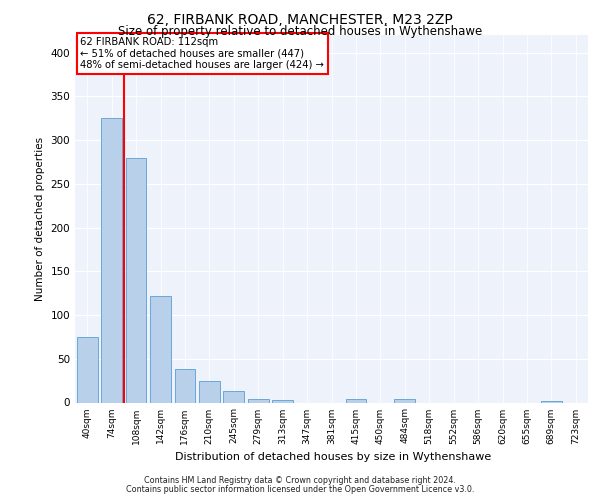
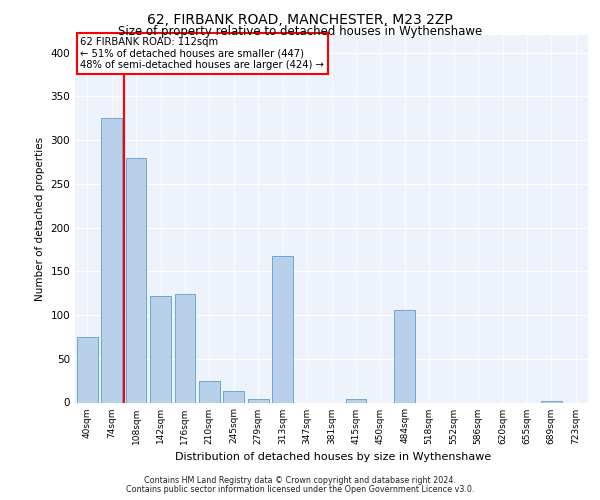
176sqm: 38 -> 124
313sqm: 3 -> 168
484sqm: 4 -> 106
